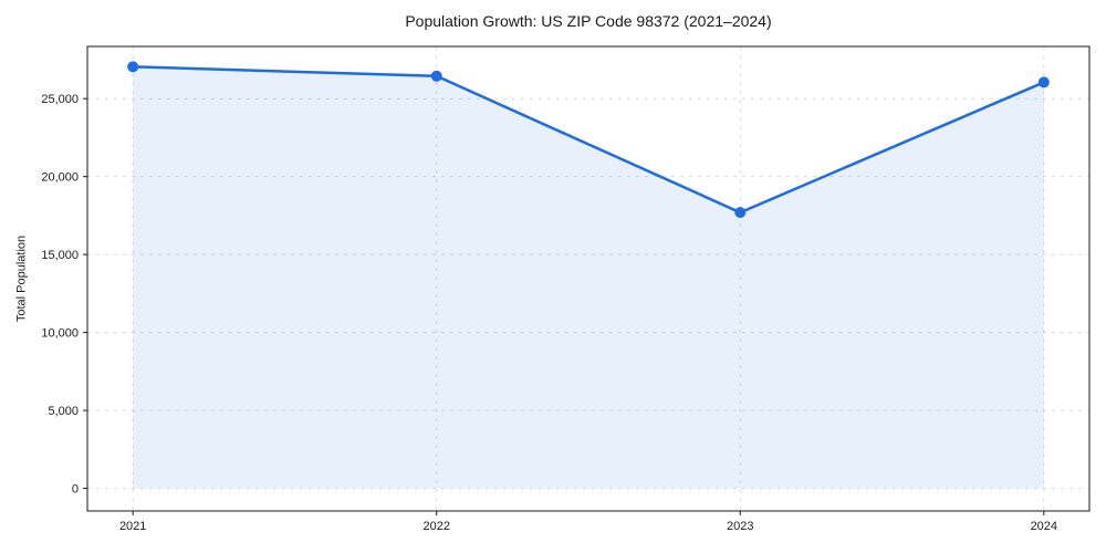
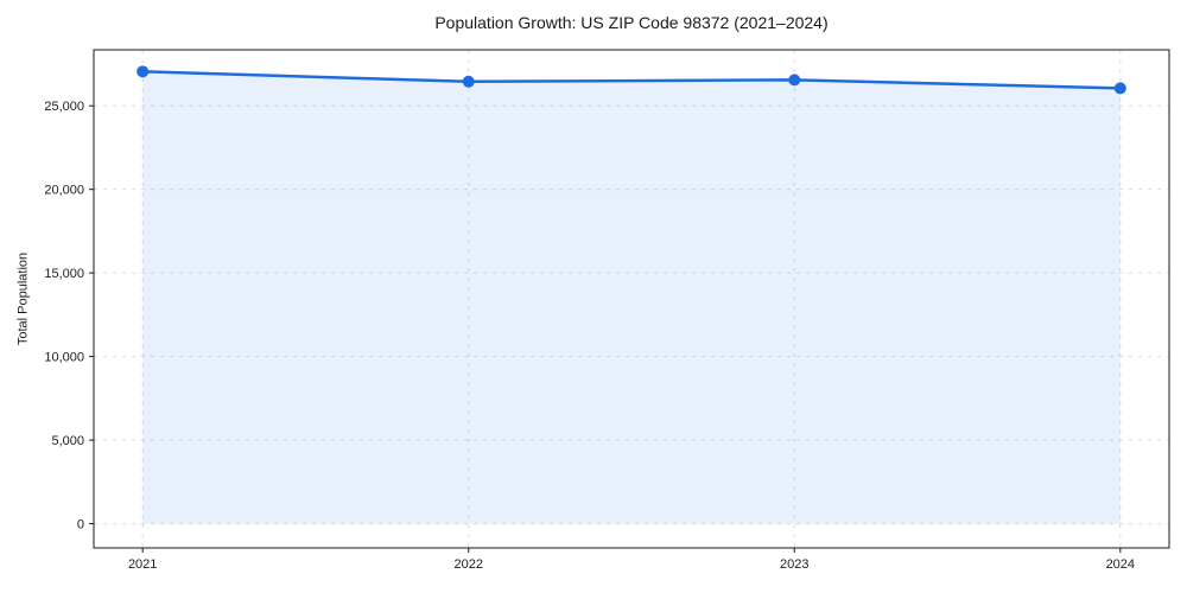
2023: 17700 -> 26600
